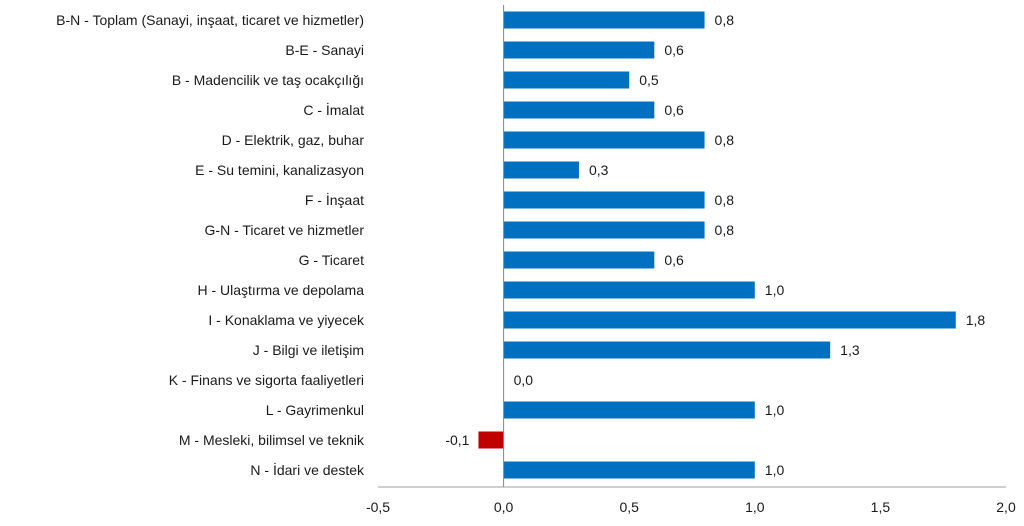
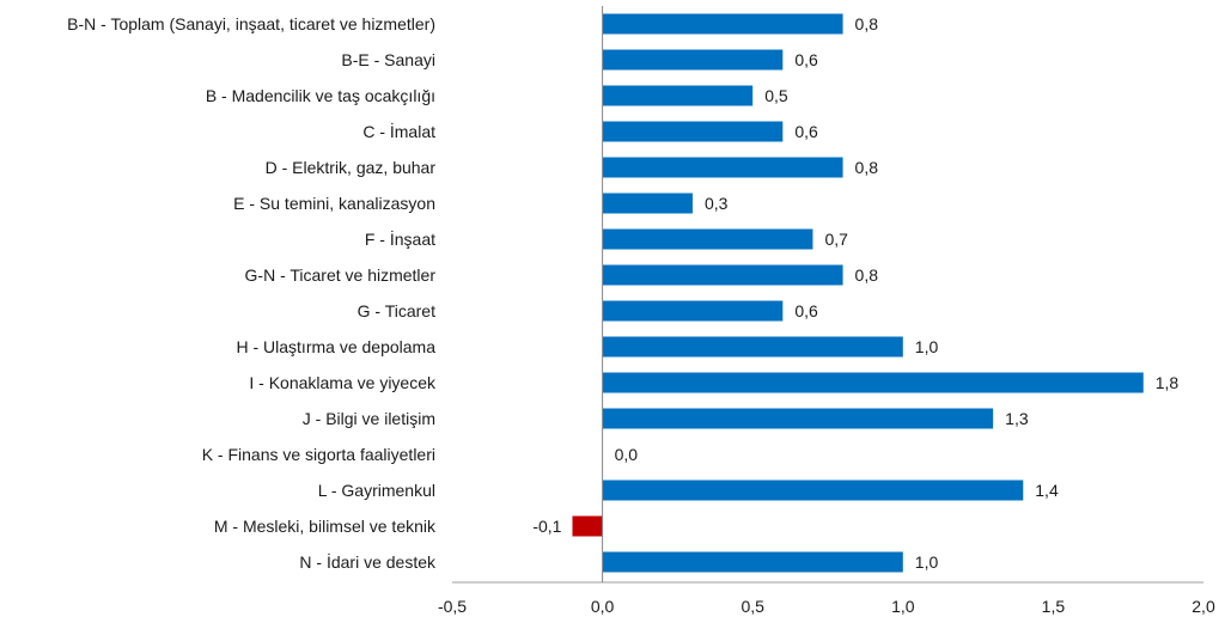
F - İnşaat: 0,8 -> 0,7
L - Gayrimenkul: 1,0 -> 1,4
